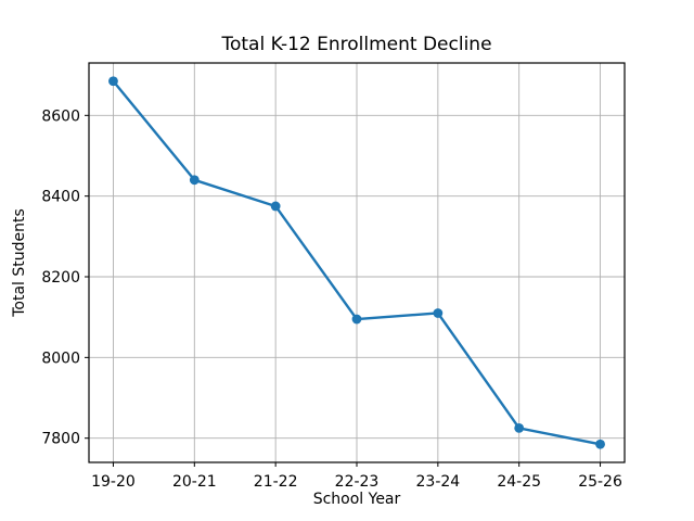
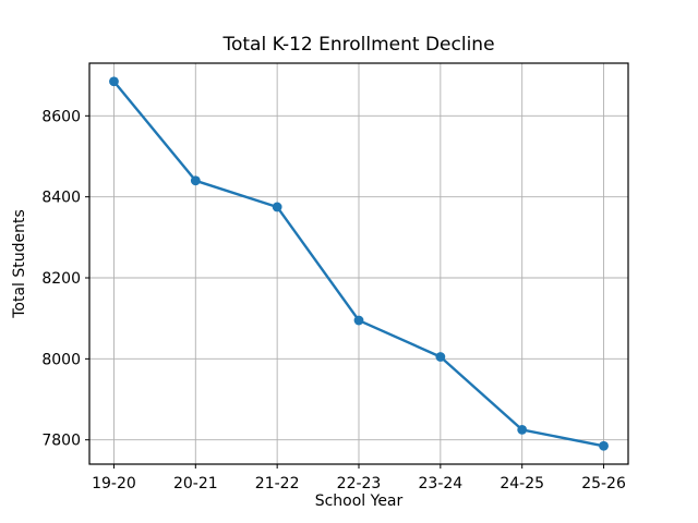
23-24: 8110 -> 8000
